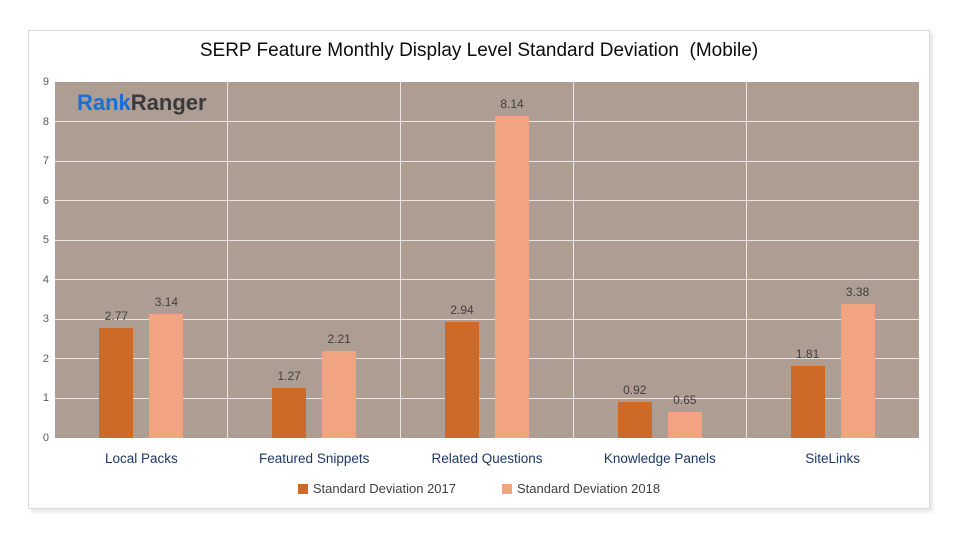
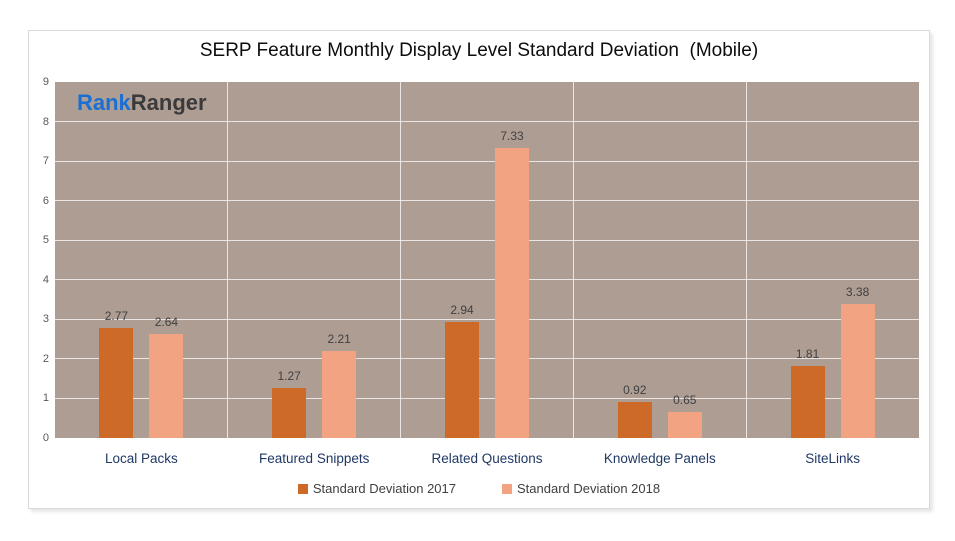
Standard Deviation 2018/Local Packs: 3.14 -> 2.64
Standard Deviation 2018/Related Questions: 8.14 -> 7.33
